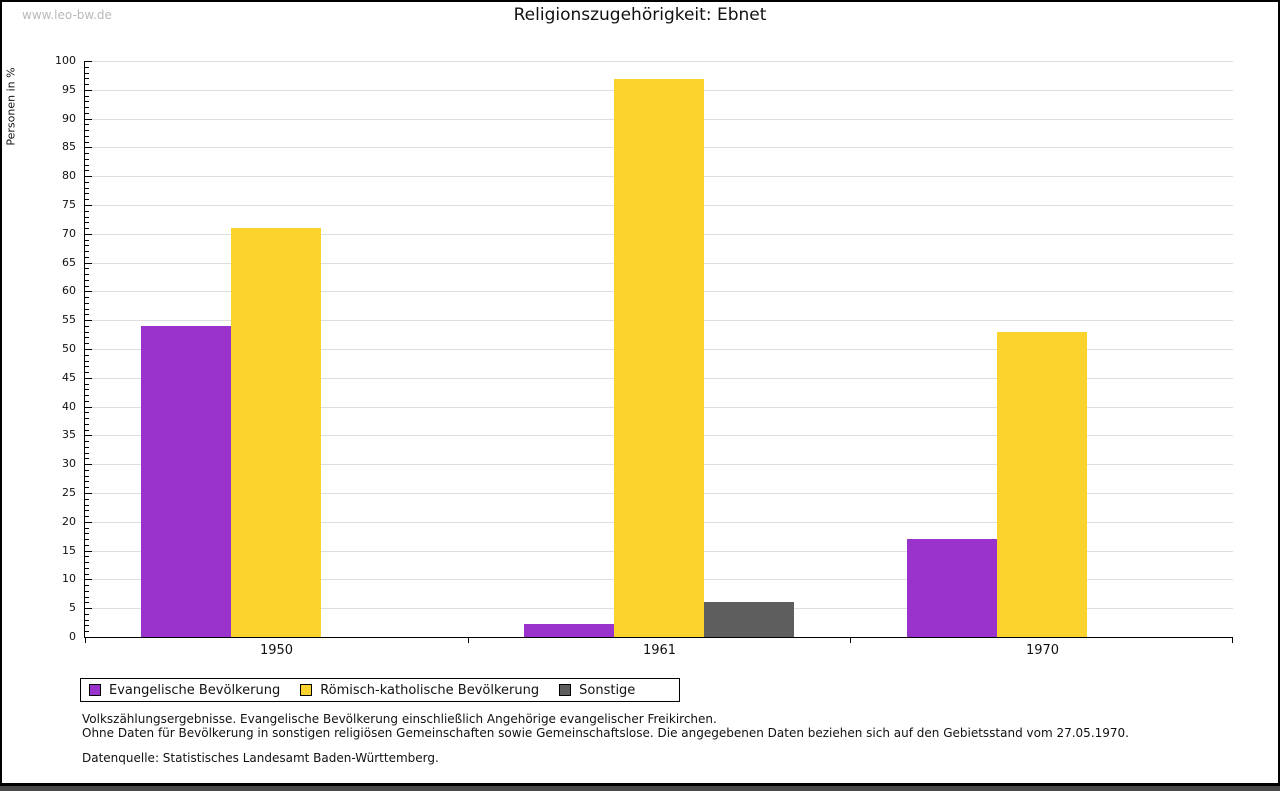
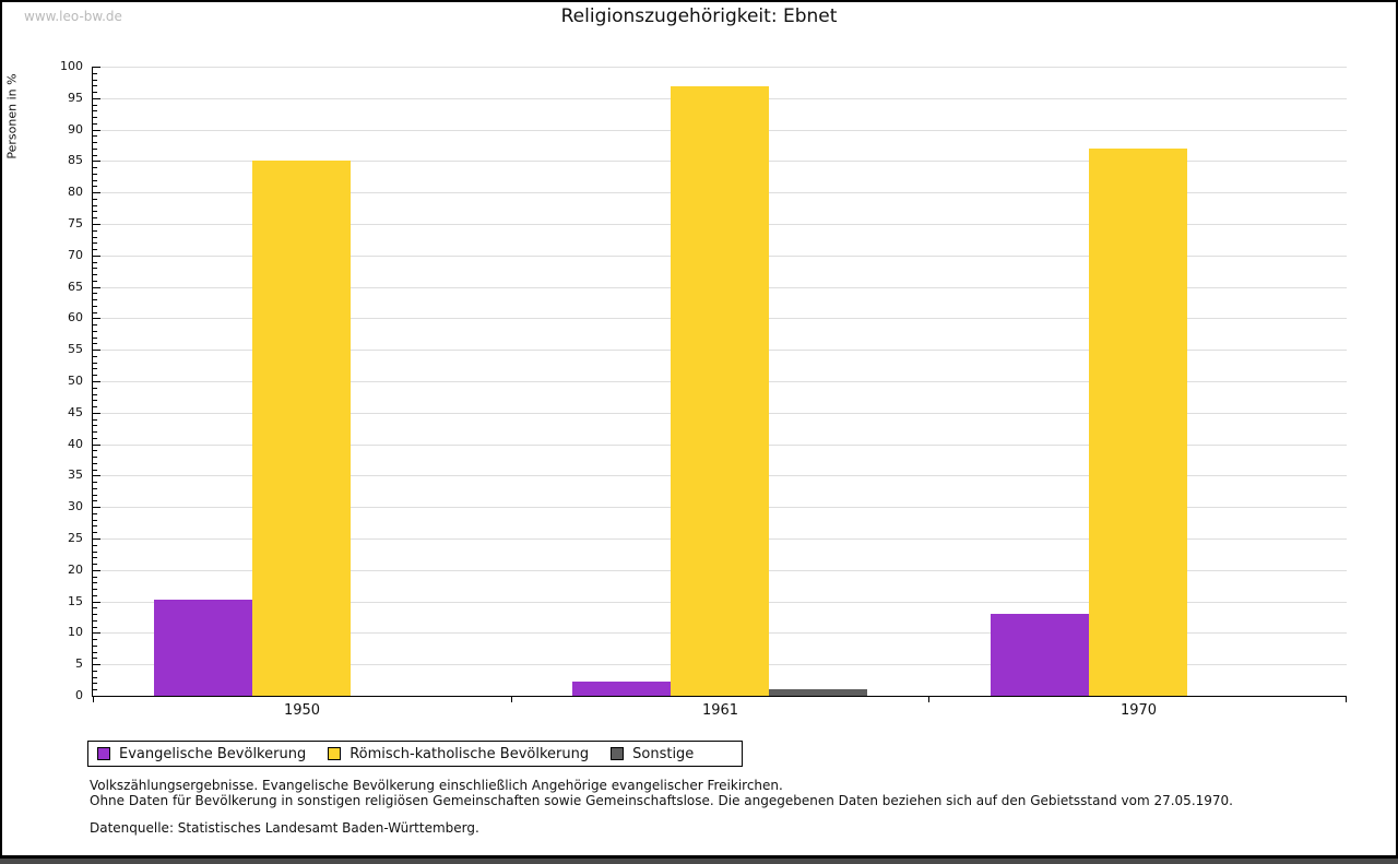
Evangelische Bevölkerung/1950: 54 -> 15
Römisch-katholische Bevölkerung/1950: 71 -> 85
Sonstige/1961: 6 -> 1
Evangelische Bevölkerung/1970: 17 -> 13
Römisch-katholische Bevölkerung/1970: 53 -> 87
